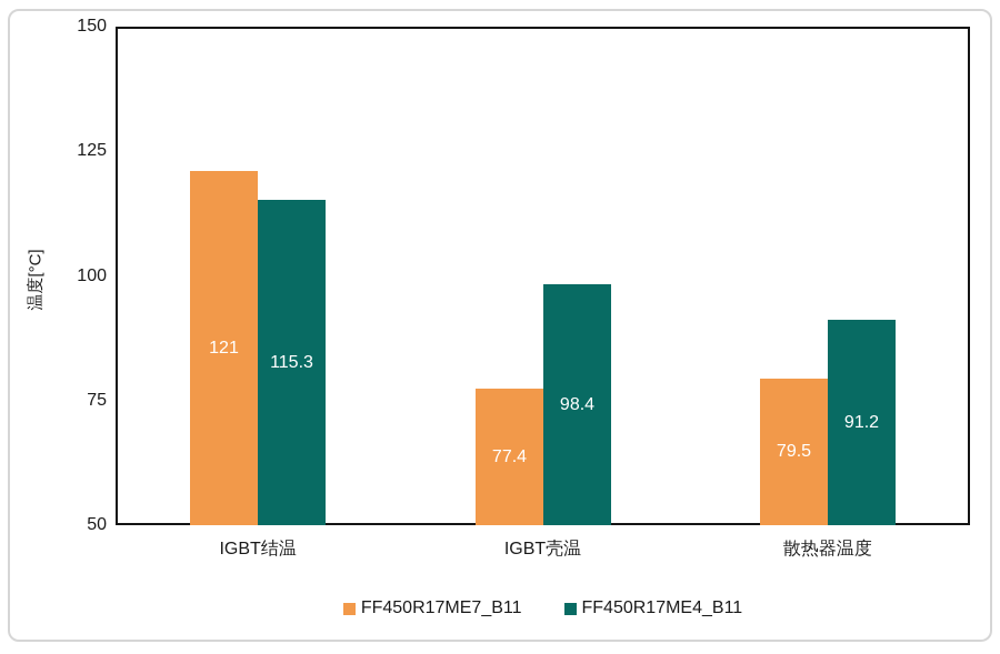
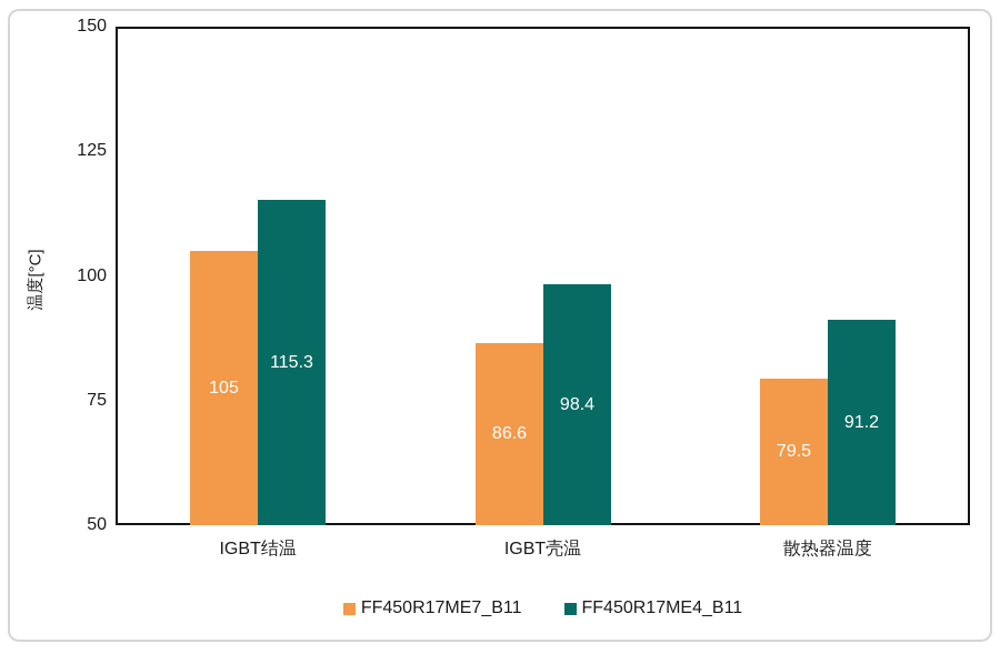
FF450R17ME7_B11/IGBT结温: 121 -> 105
FF450R17ME7_B11/IGBT壳温: 77.4 -> 86.6
